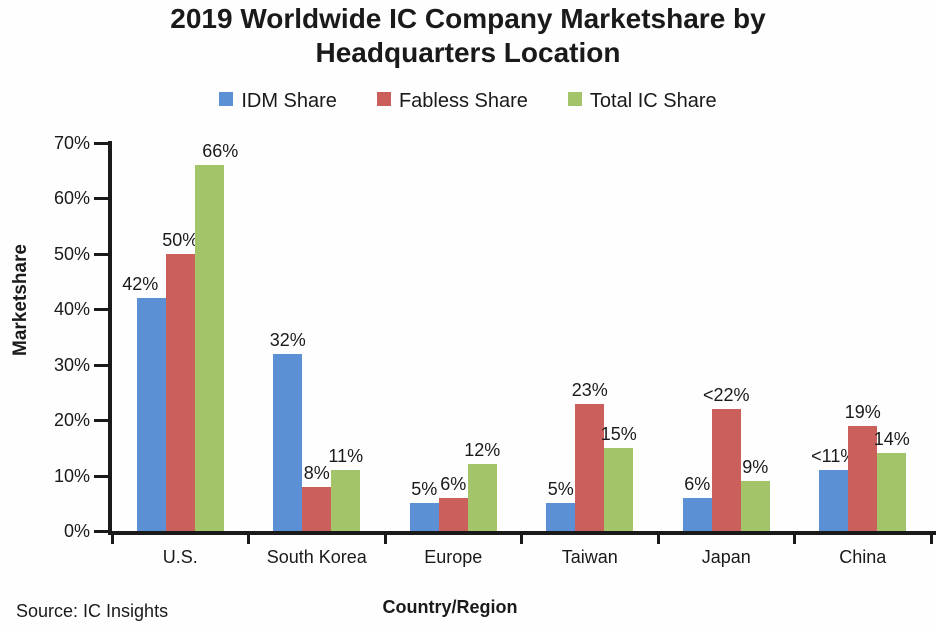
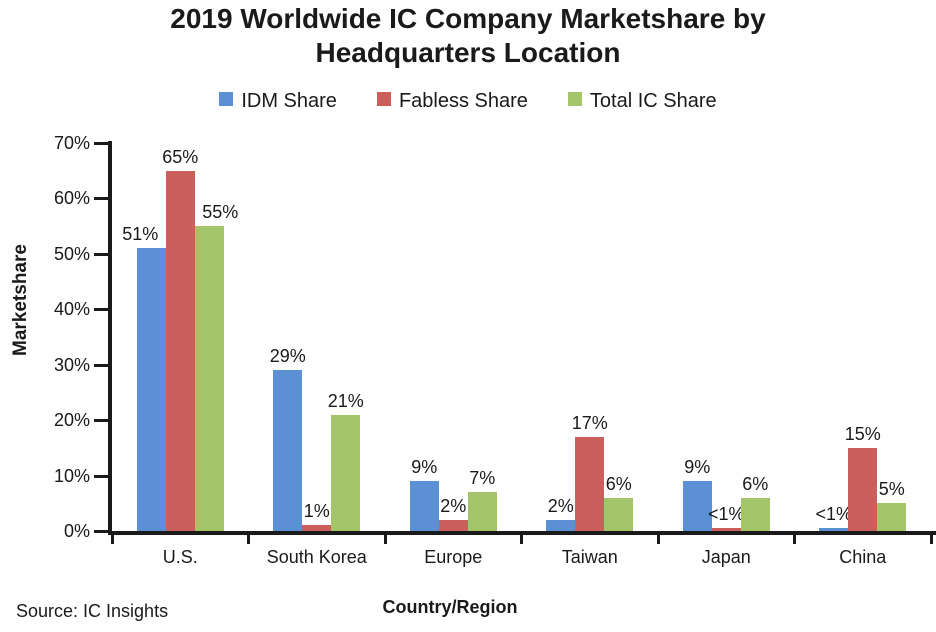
IDM Share/U.S.: 42% -> 51%
Fabless Share/U.S.: 50% -> 65%
Total IC Share/U.S.: 66% -> 55%
IDM Share/South Korea: 32% -> 29%
Fabless Share/South Korea: 8% -> 1%
Total IC Share/South Korea: 11% -> 21%
IDM Share/Europe: 5% -> 9%
Fabless Share/Europe: 6% -> 2%
Total IC Share/Europe: 12% -> 7%
IDM Share/Taiwan: 5% -> 2%
Fabless Share/Taiwan: 23% -> 17%
Total IC Share/Taiwan: 15% -> 6%
IDM Share/Japan: 6% -> 9%
Fabless Share/Japan: 22 -> 1
Total IC Share/Japan: 9% -> 6%
IDM Share/China: 11 -> 1
Fabless Share/China: 19% -> 15%
Total IC Share/China: 14% -> 5%
